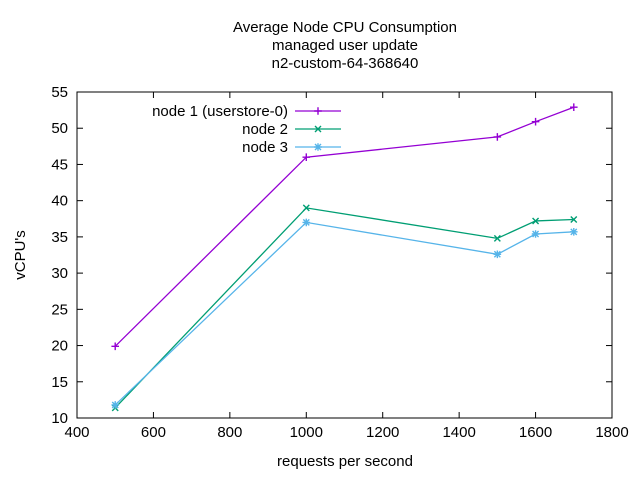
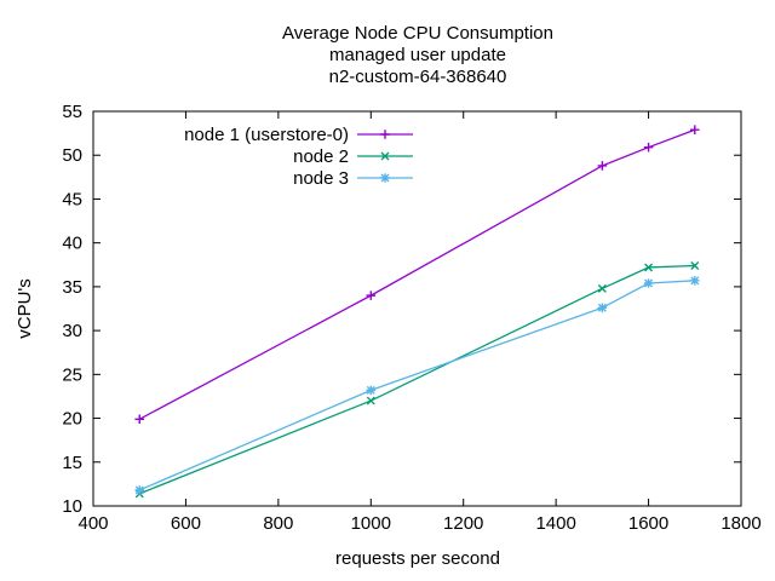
node 1 (userstore-0)/1000: 46 -> 34
node 2/1000: 39 -> 22
node 3/1000: 37 -> 23
